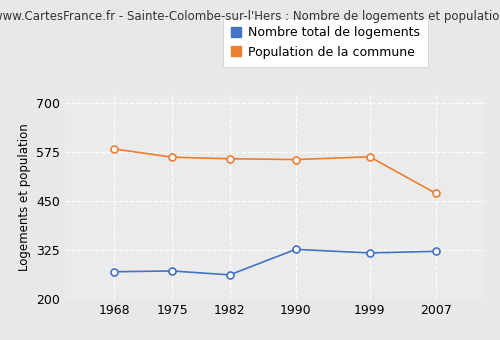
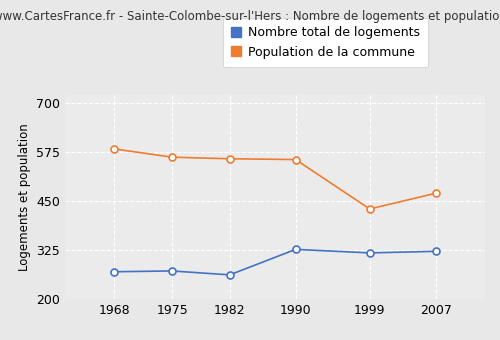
Population de la commune/1999: 563 -> 430
